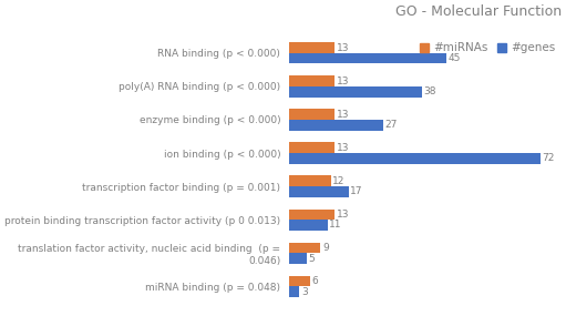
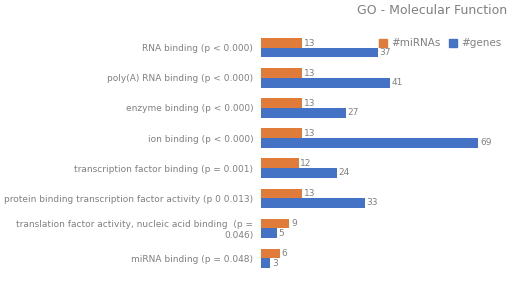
#genes/RNA binding (p < 0.000): 45 -> 37
#genes/poly(A) RNA binding (p < 0.000): 38 -> 41
#genes/ion binding (p < 0.000): 72 -> 69
#genes/transcription factor binding (p = 0.001): 17 -> 24
#genes/protein binding transcription factor activity (p 0 0.013): 11 -> 33
